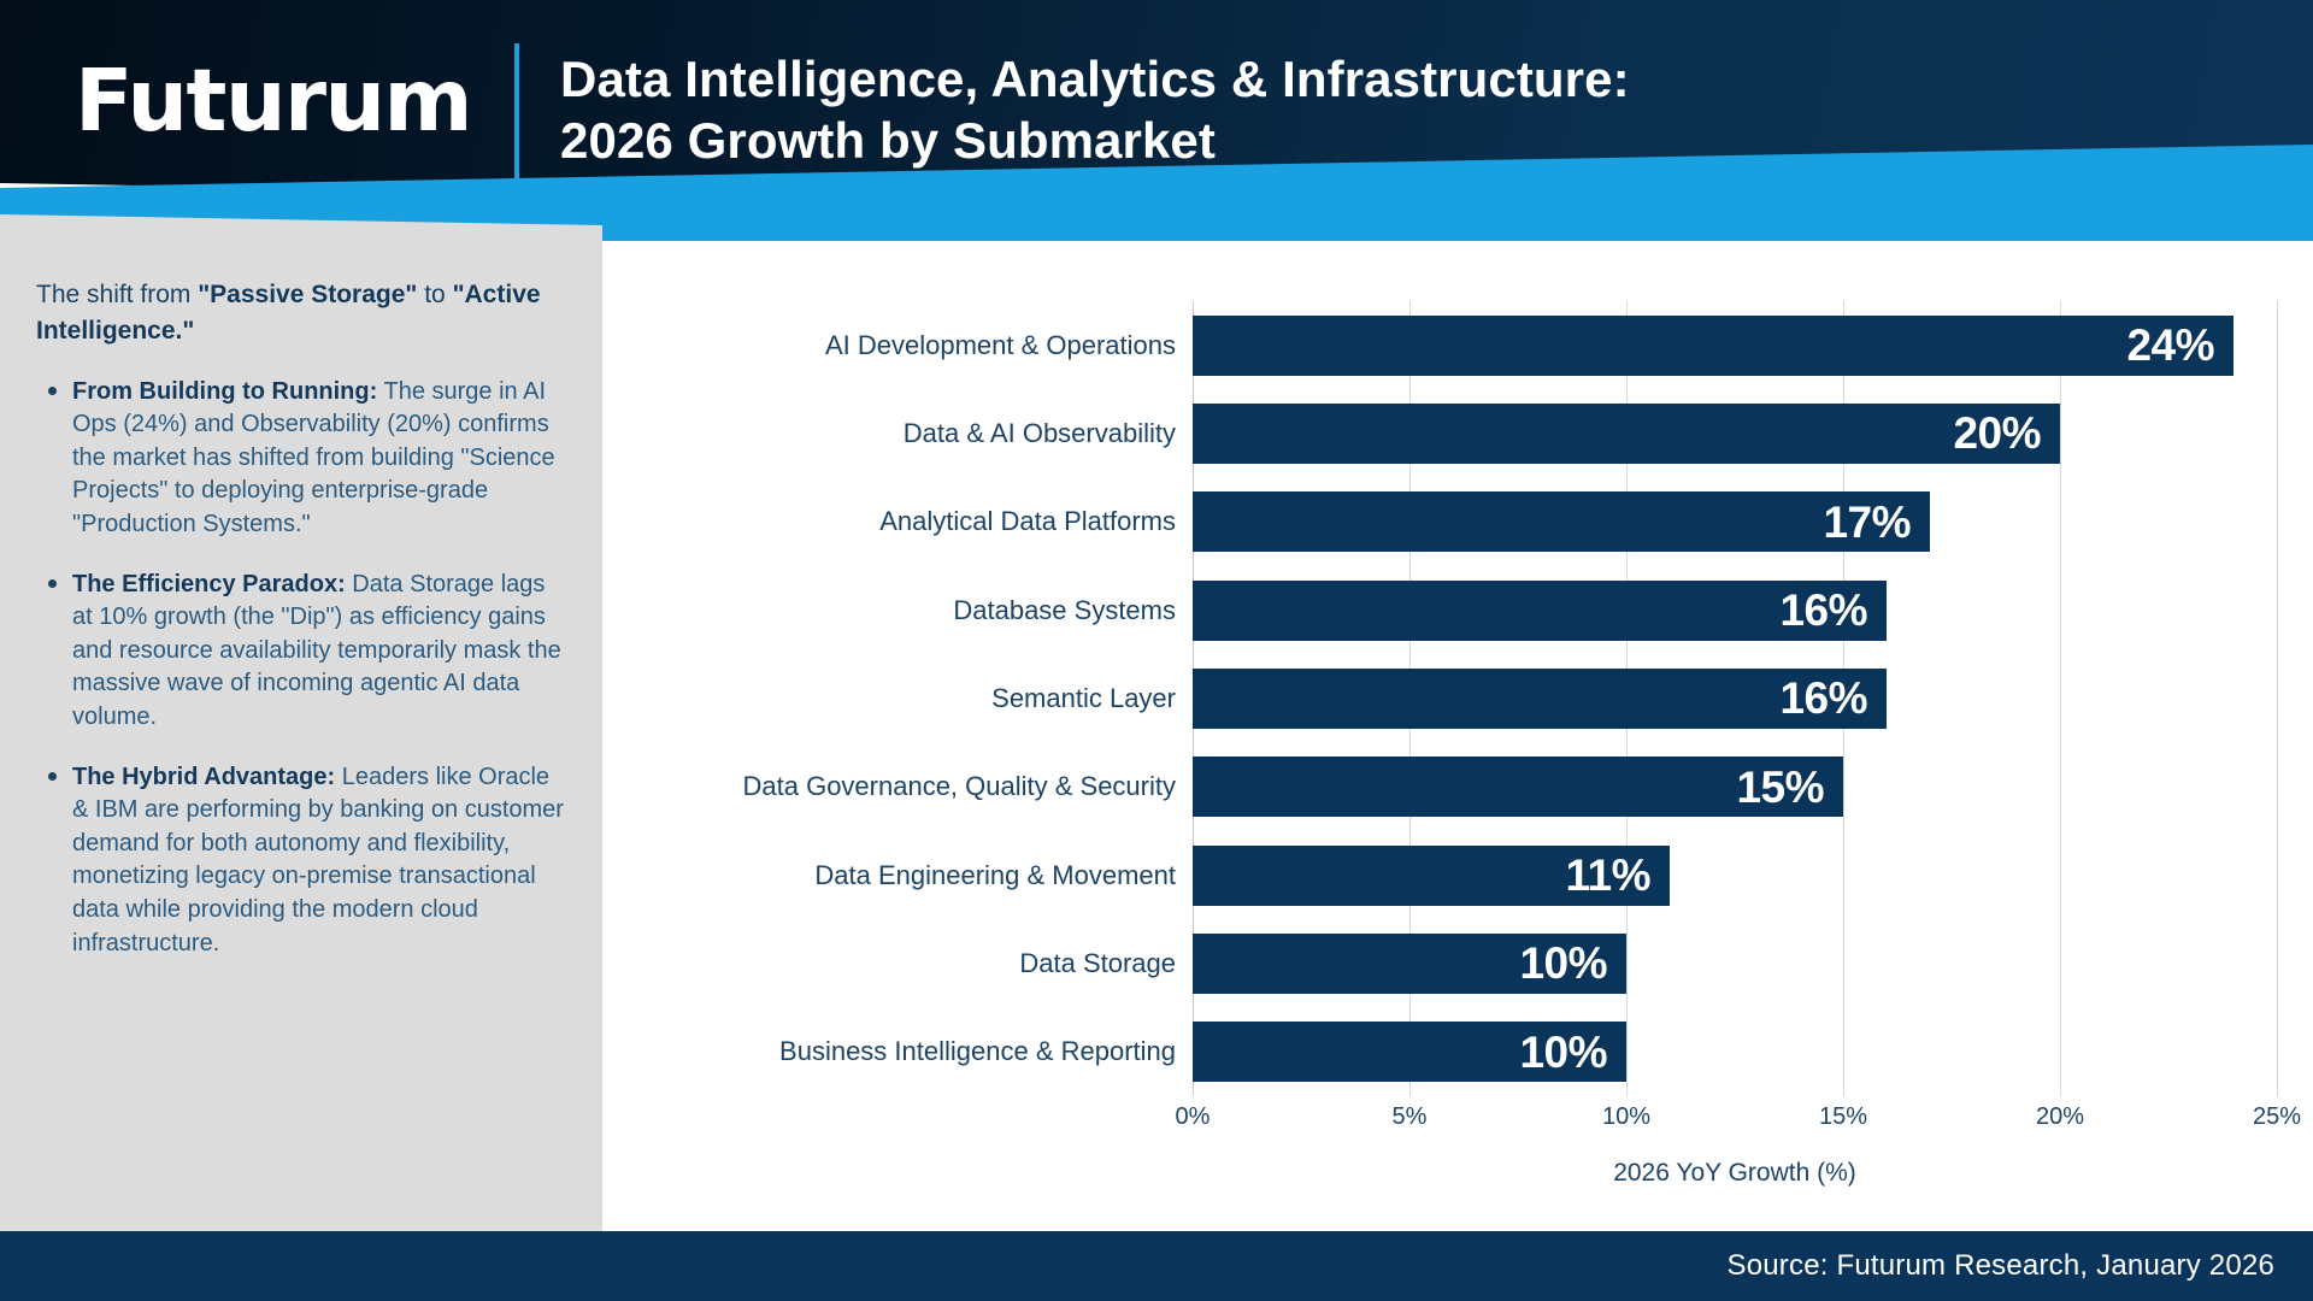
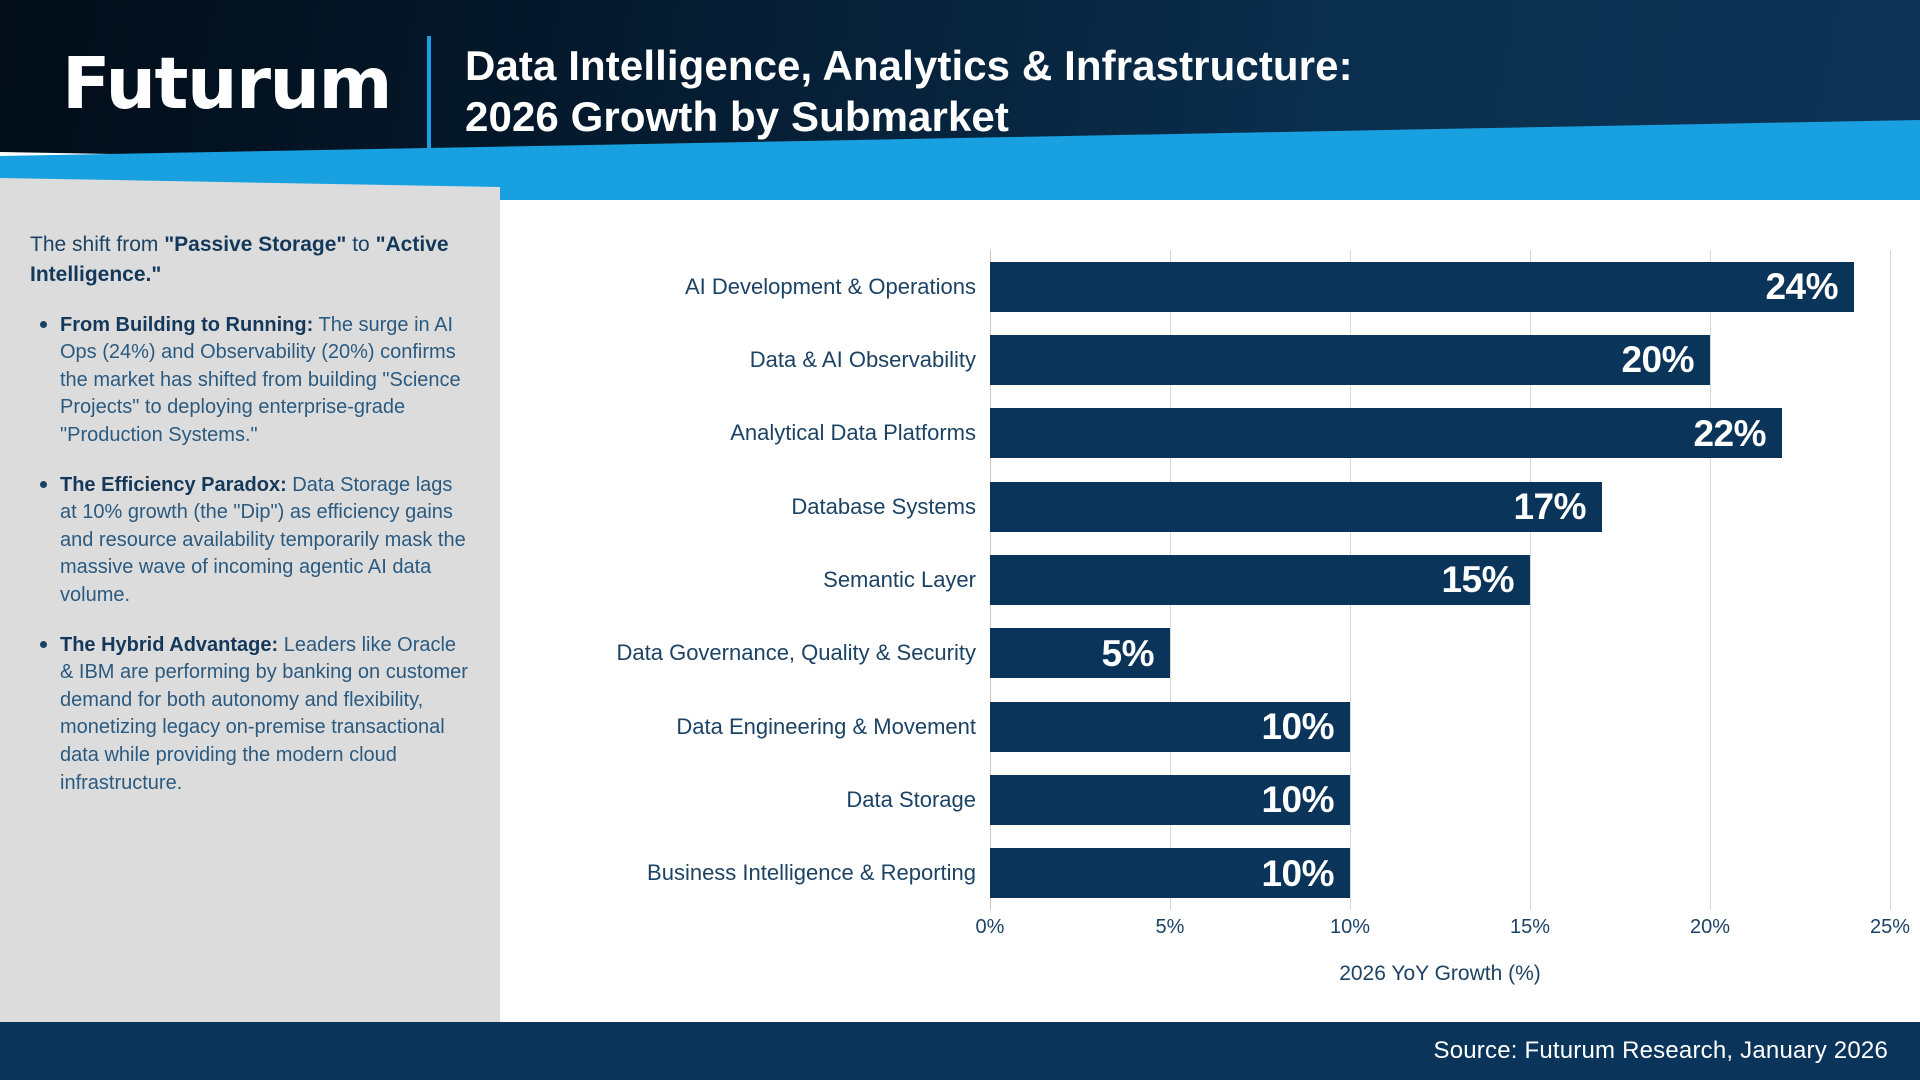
Analytical Data Platforms: 17% -> 22%
Database Systems: 16% -> 17%
Semantic Layer: 16% -> 15%
Data Governance, Quality & Security: 15% -> 5%
Data Engineering & Movement: 11% -> 10%
